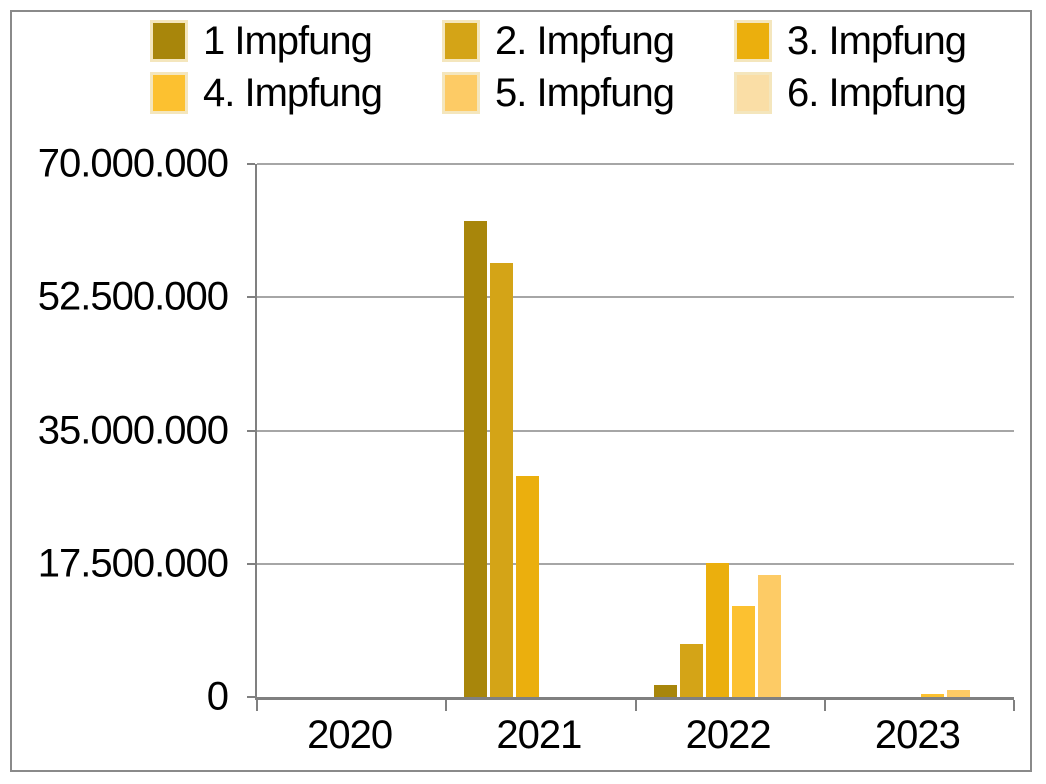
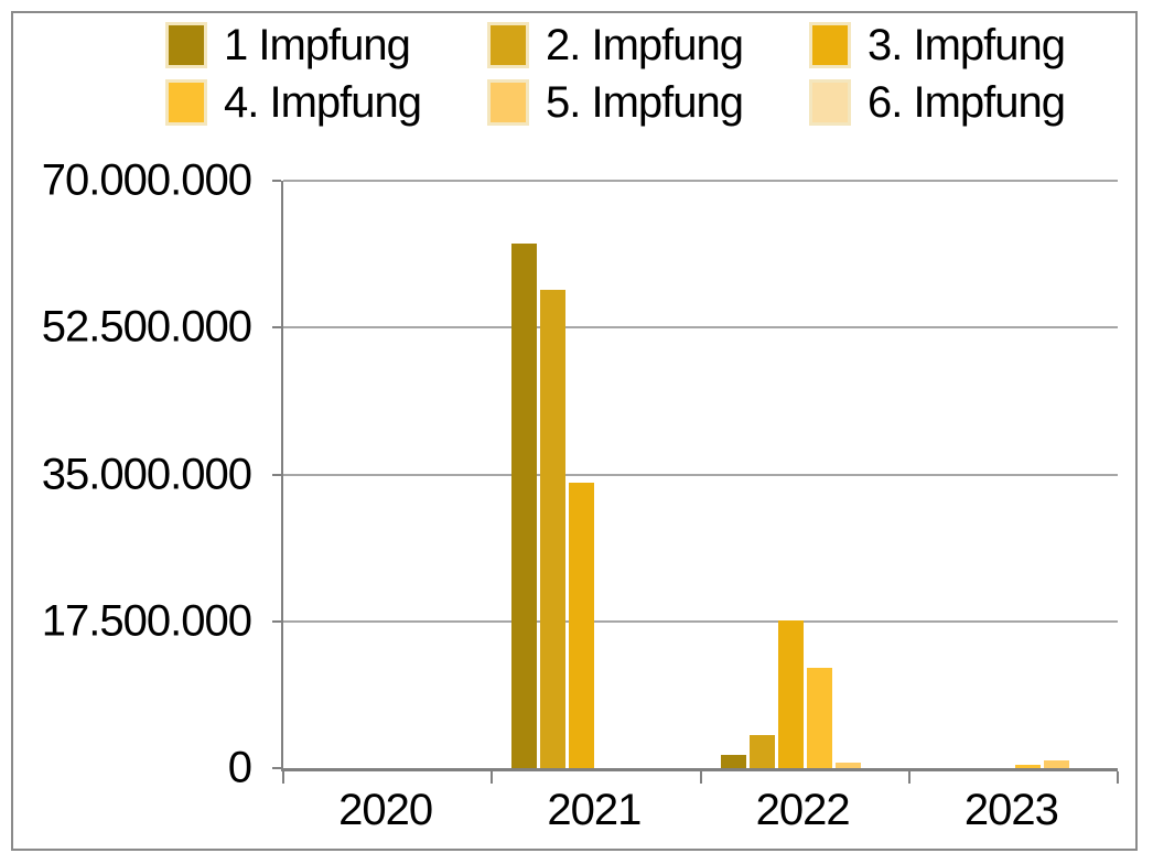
3. Impfung/2021: 29000000 -> 34000000
2. Impfung/2022: 7000000 -> 4000000
5. Impfung/2022: 16000000 -> 1000000
